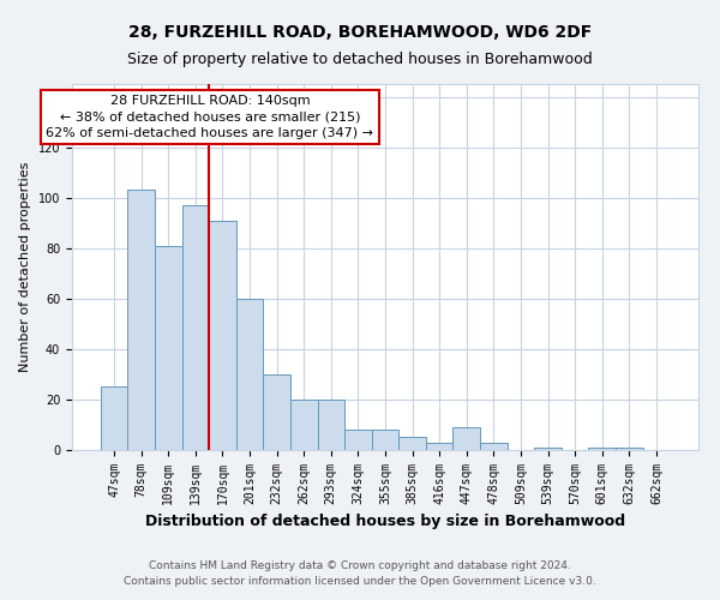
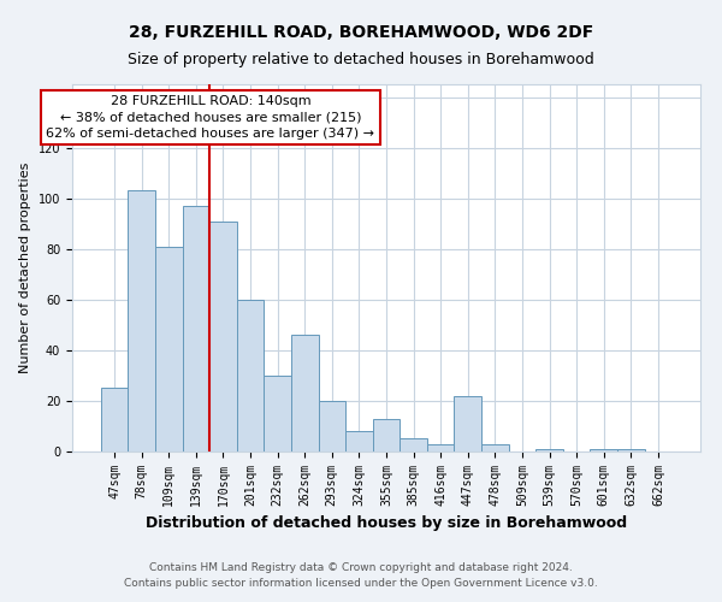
262sqm: 20 -> 46
355sqm: 8 -> 13
447sqm: 9 -> 22
